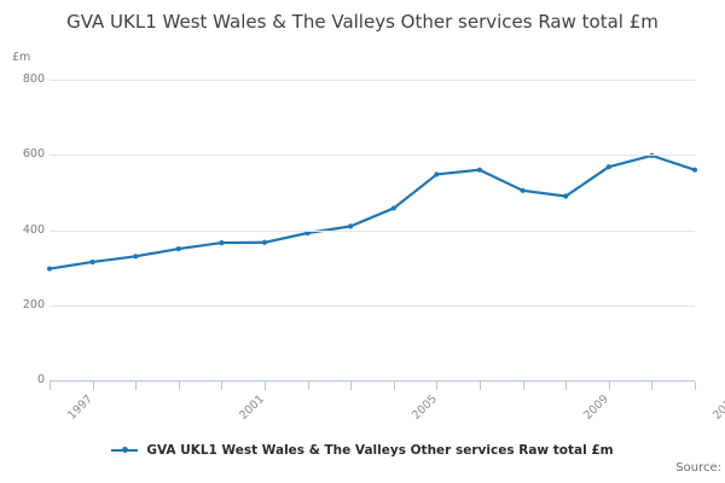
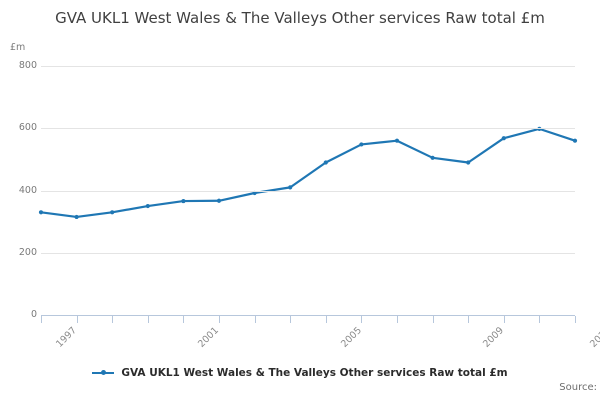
1997: 300 -> 330
2005: 460 -> 490
